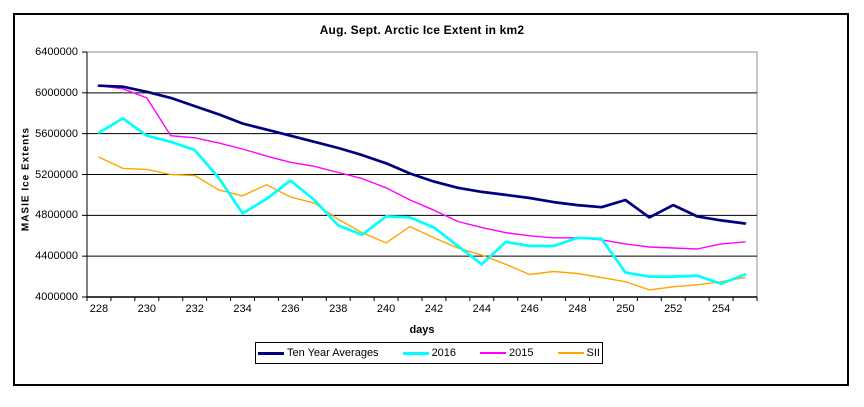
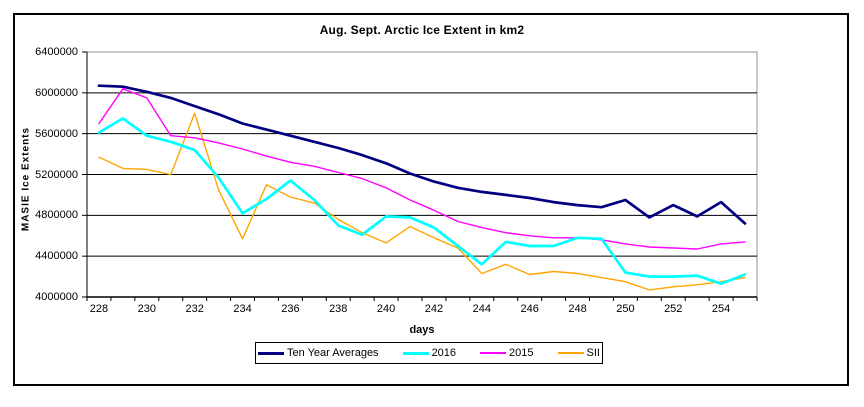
2015/228: 6070000 -> 5700000
SII/232: 5190000 -> 5800000
SII/234: 4990000 -> 4570000
SII/244: 4410000 -> 4230000
Ten Year Averages/254: 4750000 -> 4930000
